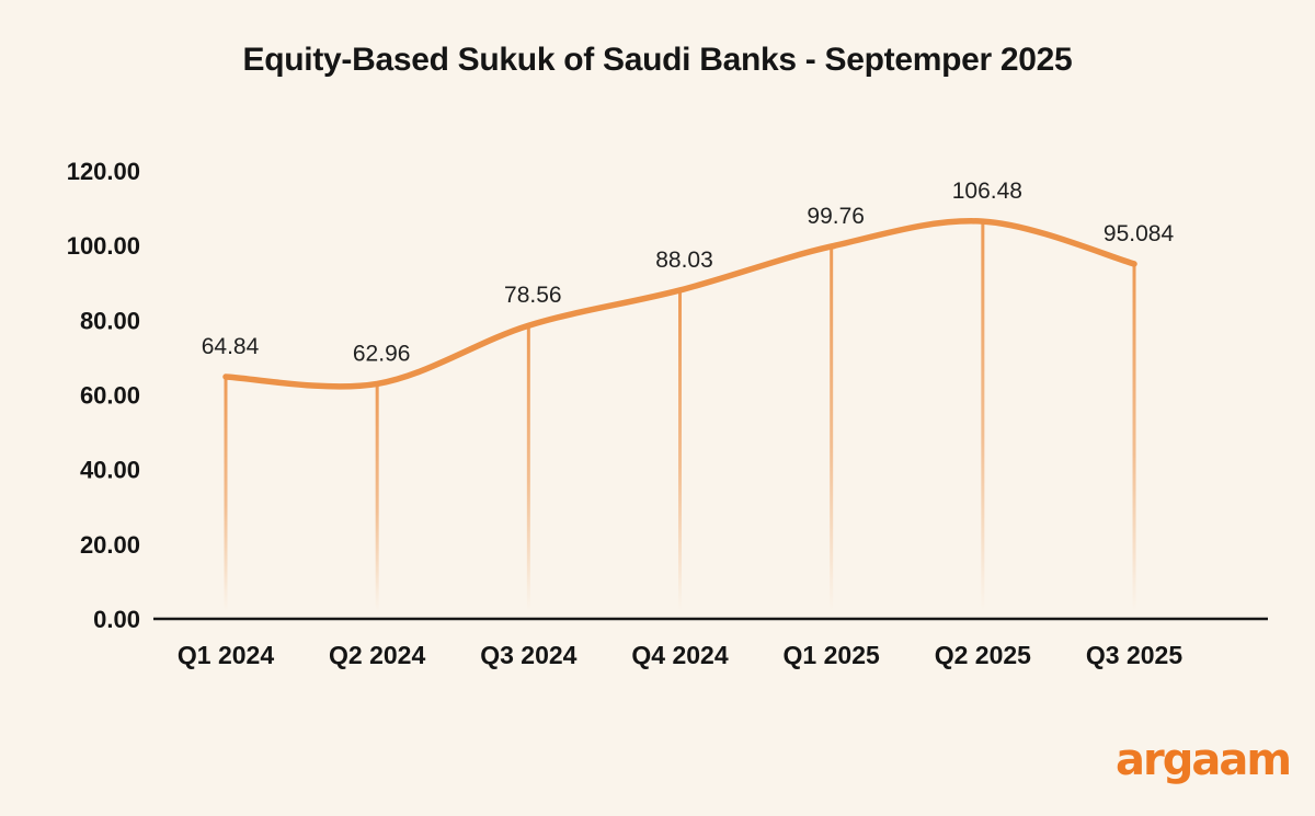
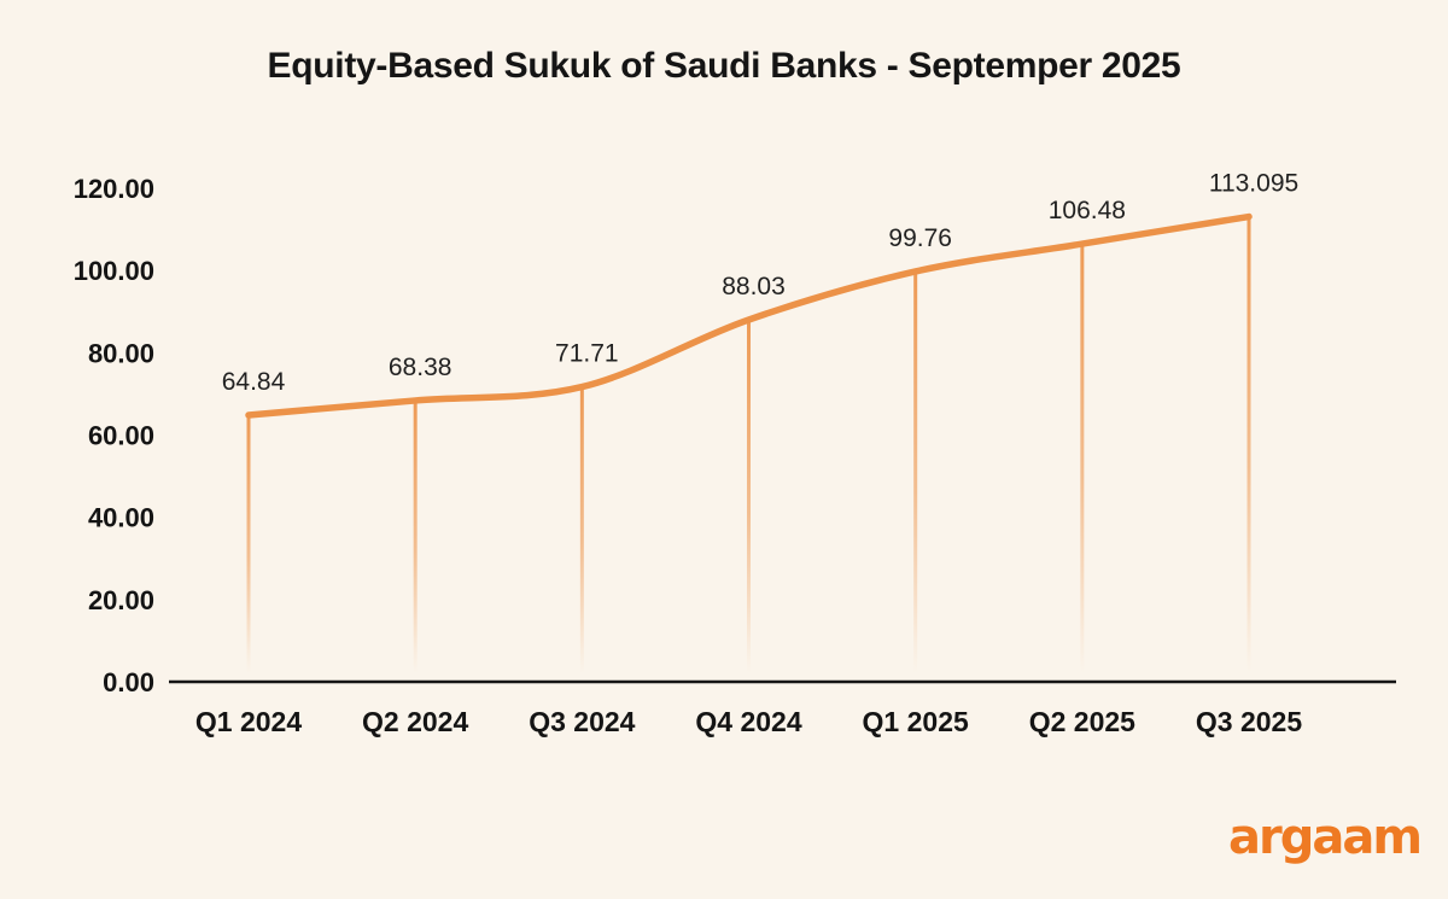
Q2 2024: 62.96 -> 68.38
Q3 2024: 78.56 -> 71.71
Q3 2025: 95.084 -> 113.095
